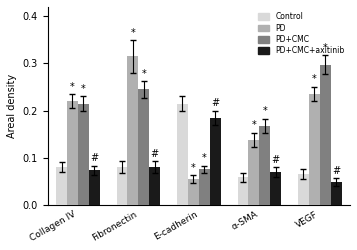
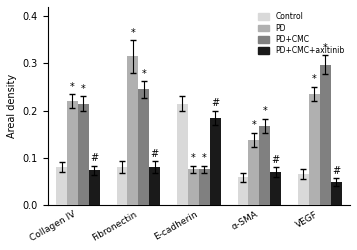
PD/E-cadherin: 0.055 -> 0.075
